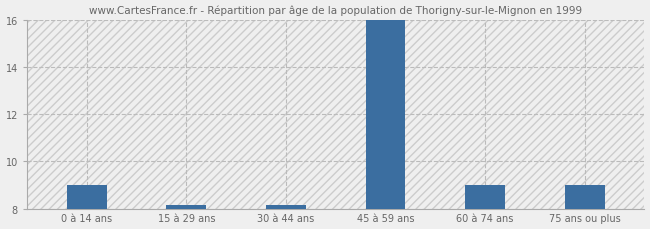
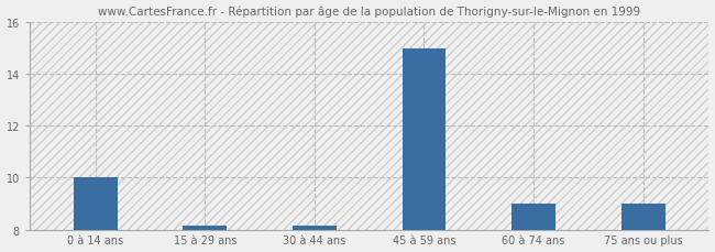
0 à 14 ans: 9.00 -> 10.00
45 à 59 ans: 16.00 -> 15.00
